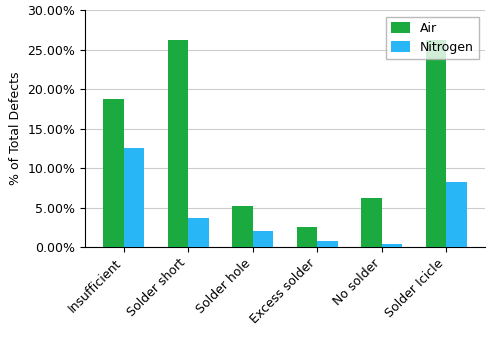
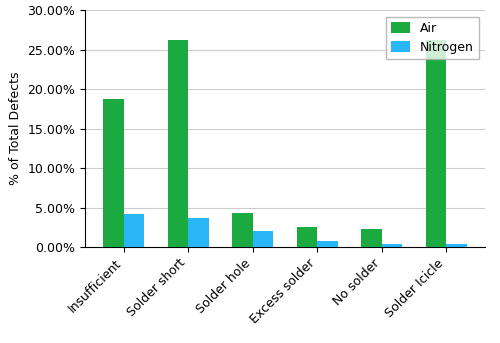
Nitrogen/Insufficient: 12.6% -> 4.2%
Air/Solder hole: 5.2% -> 4.3%
Air/No solder: 6.2% -> 2.3%
Nitrogen/Solder Icicle: 8.2% -> 0.4%
